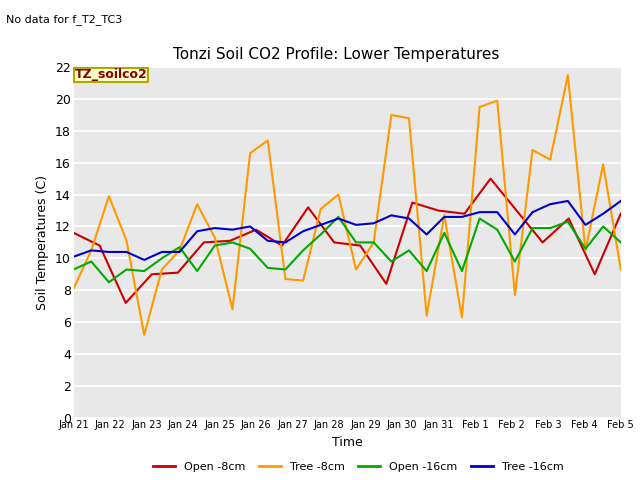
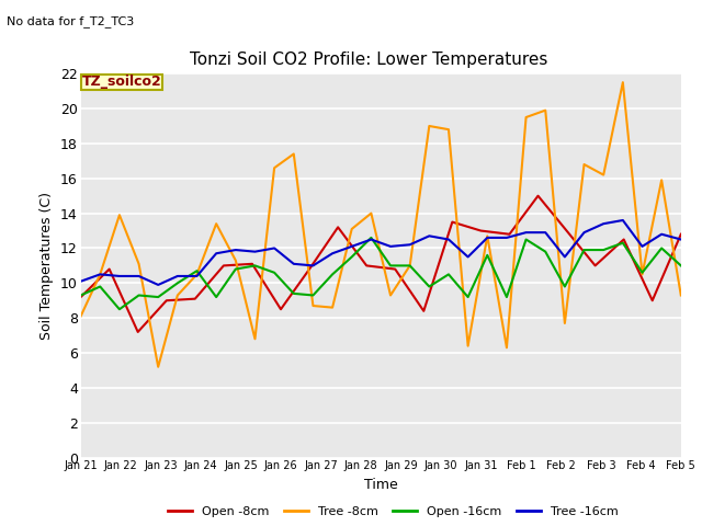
Open -8cm/Jan 21: 11.6 -> 9.2
Open -8cm/Jan 26: 11.8 -> 8.5
Tree -16cm/Feb 5: 13.6 -> 12.5
